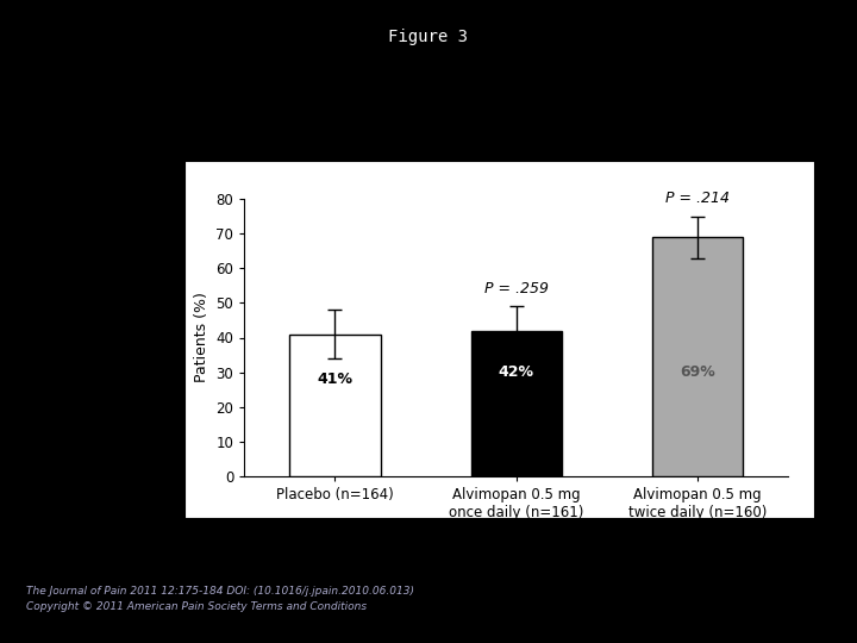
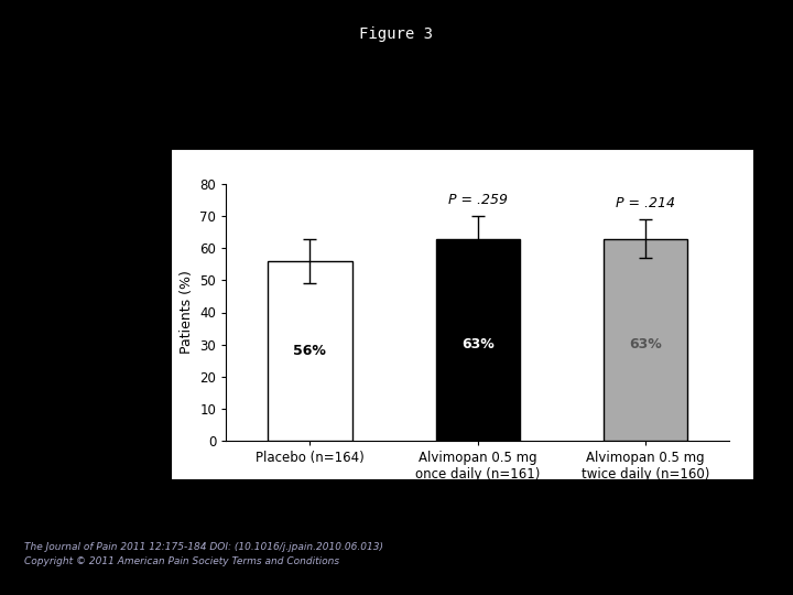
Placebo (n=164): 41% -> 56%
Alvimopan 0.5 mg once daily (n=161): 42% -> 63%
Alvimopan 0.5 mg twice daily (n=160): 69% -> 63%
